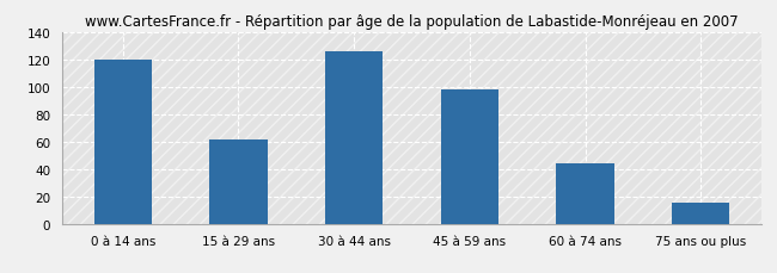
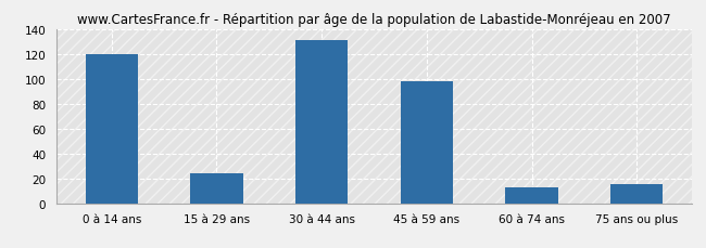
15 à 29 ans: 61 -> 24
30 à 44 ans: 126 -> 131
60 à 74 ans: 44 -> 13
